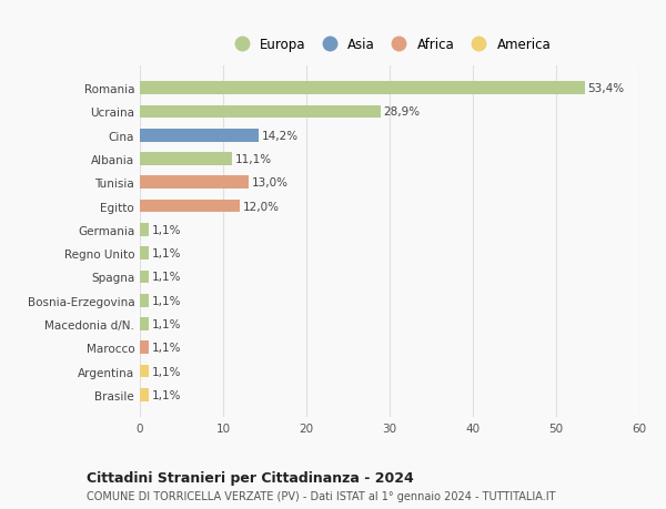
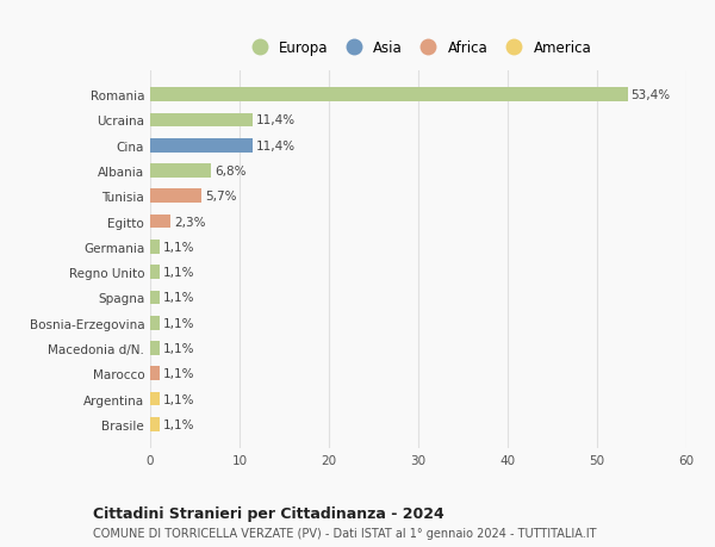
Ucraina: 28,9% -> 11,4%
Cina: 14,2% -> 11,4%
Albania: 11,1% -> 6,8%
Tunisia: 13,0% -> 5,7%
Egitto: 12,0% -> 2,3%
